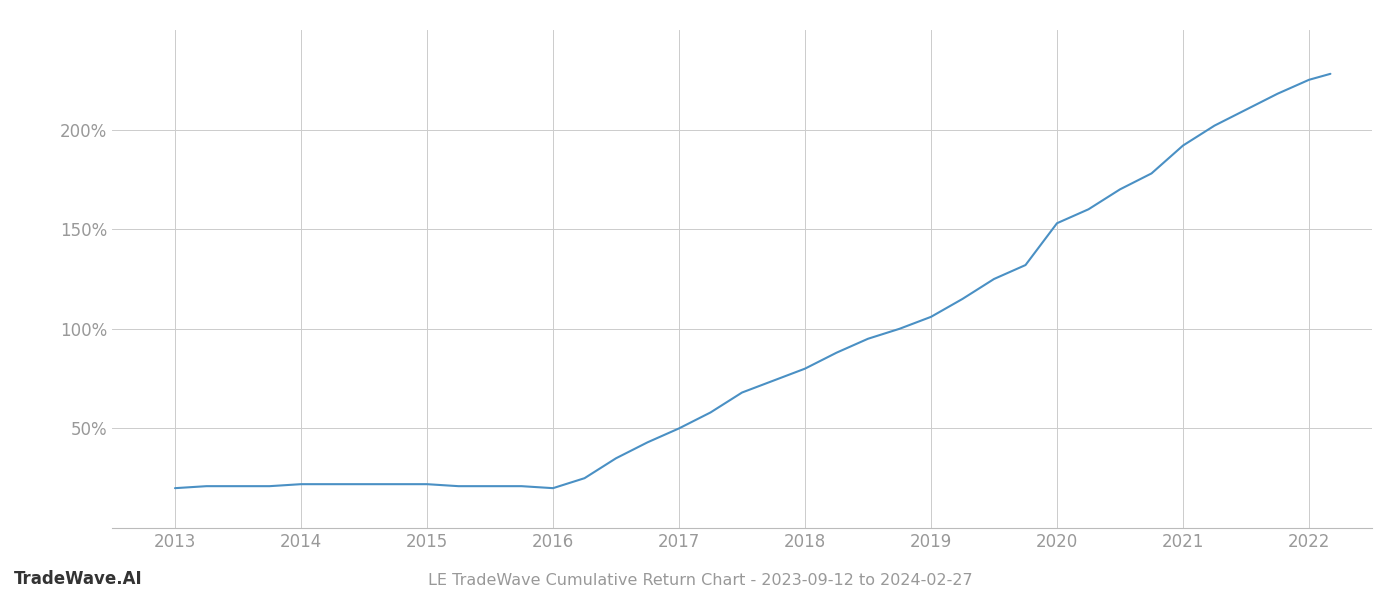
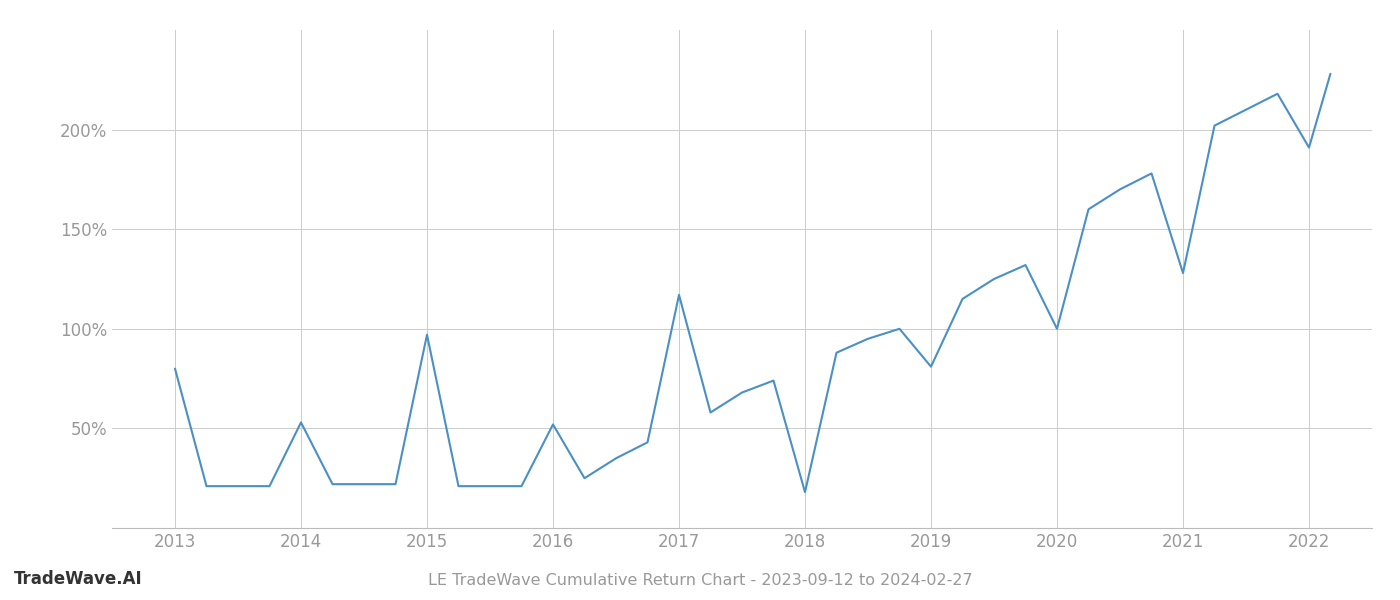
2013: 20% -> 80%
2014: 22% -> 53%
2015: 22% -> 97%
2016: 20% -> 52%
2017: 50% -> 117%
2018: 80% -> 18%
2019: 106% -> 81%
2020: 153% -> 100%
2021: 192% -> 128%
2022: 225% -> 191%
